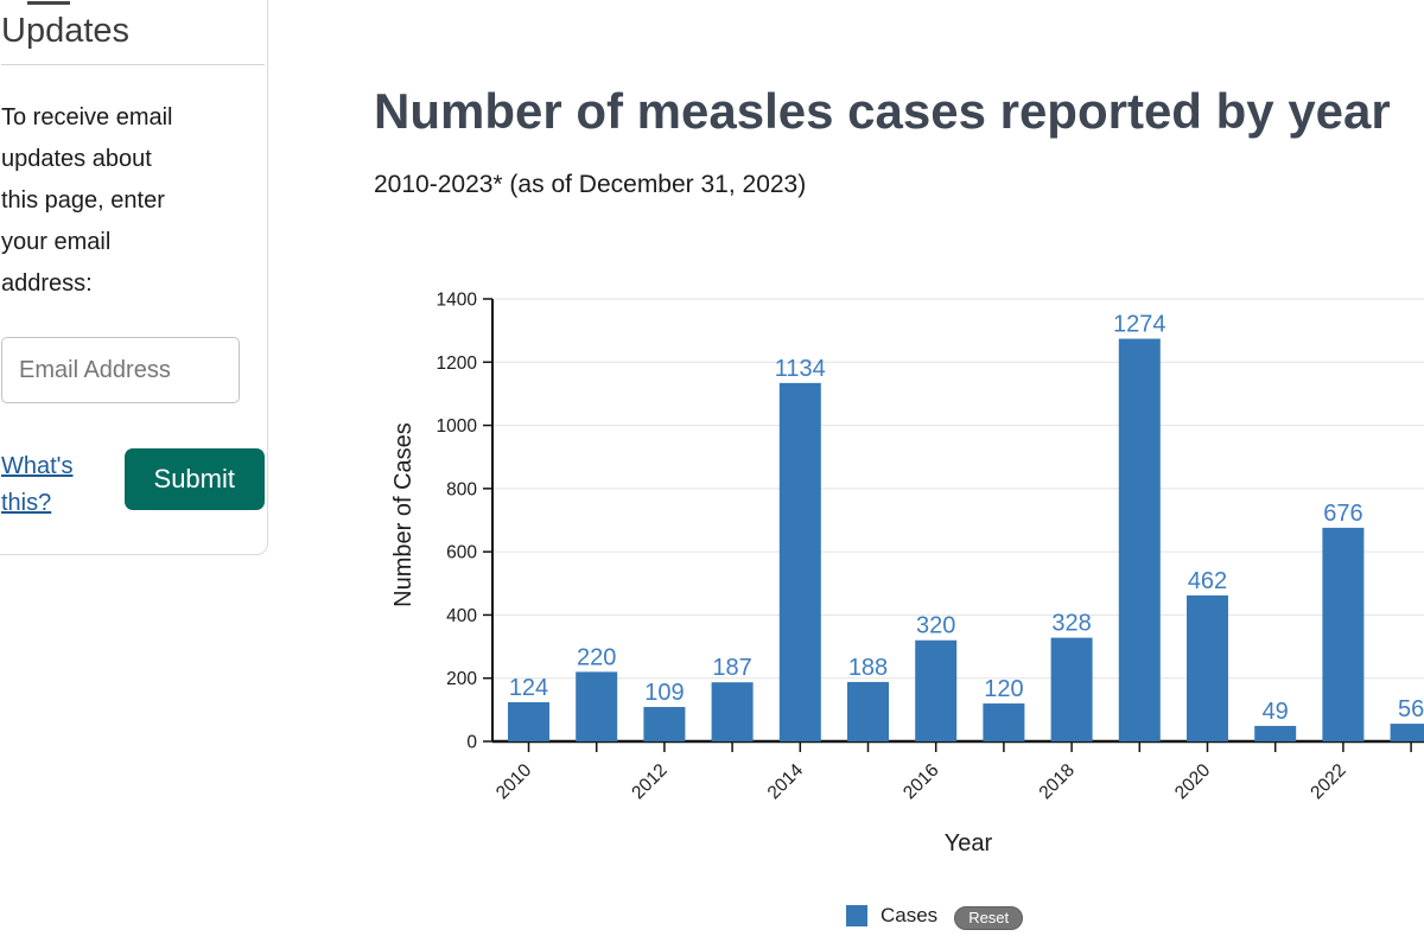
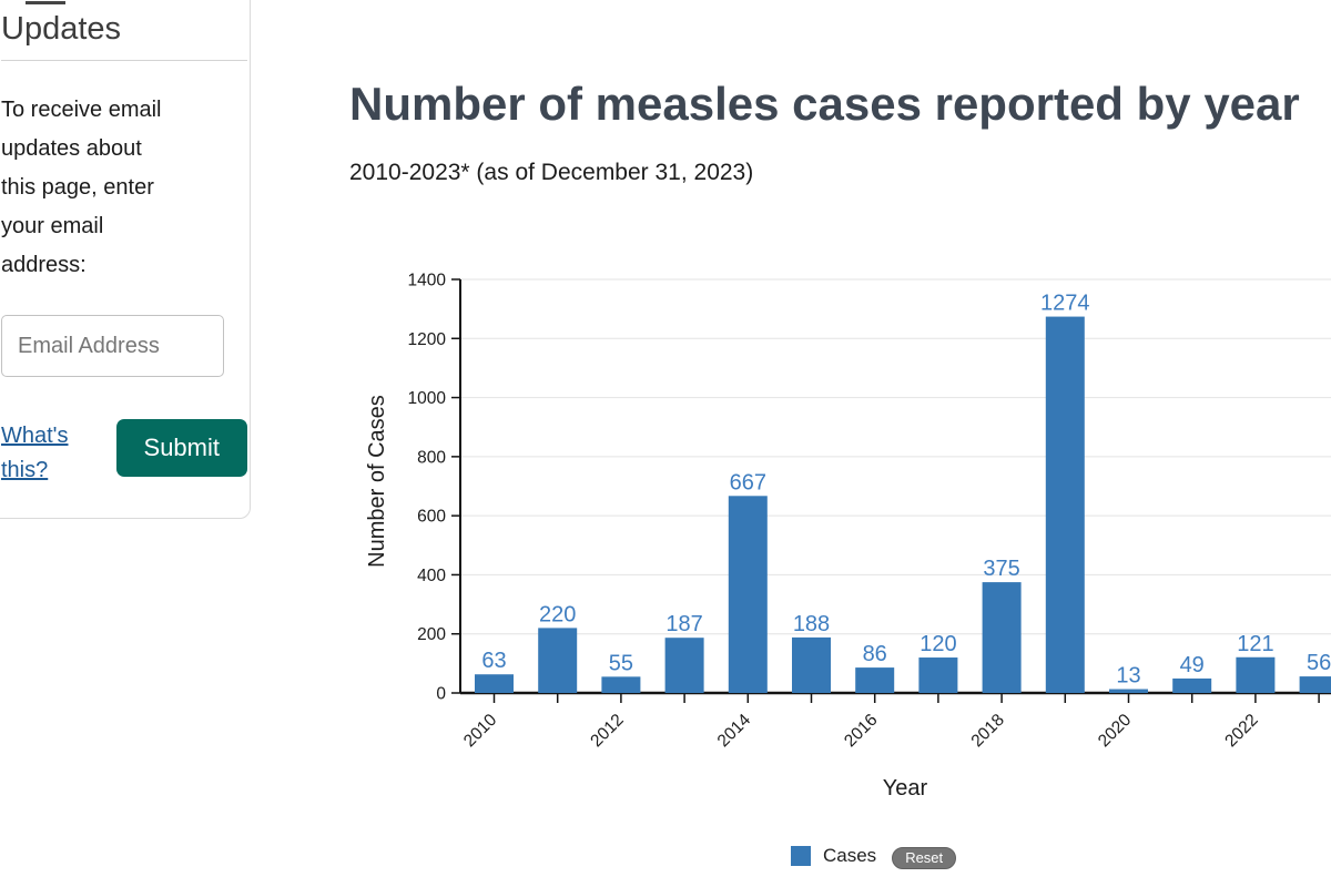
2010: 124 -> 63
2012: 109 -> 55
2014: 1134 -> 667
2016: 320 -> 86
2018: 328 -> 375
2020: 462 -> 13
2022: 676 -> 121
